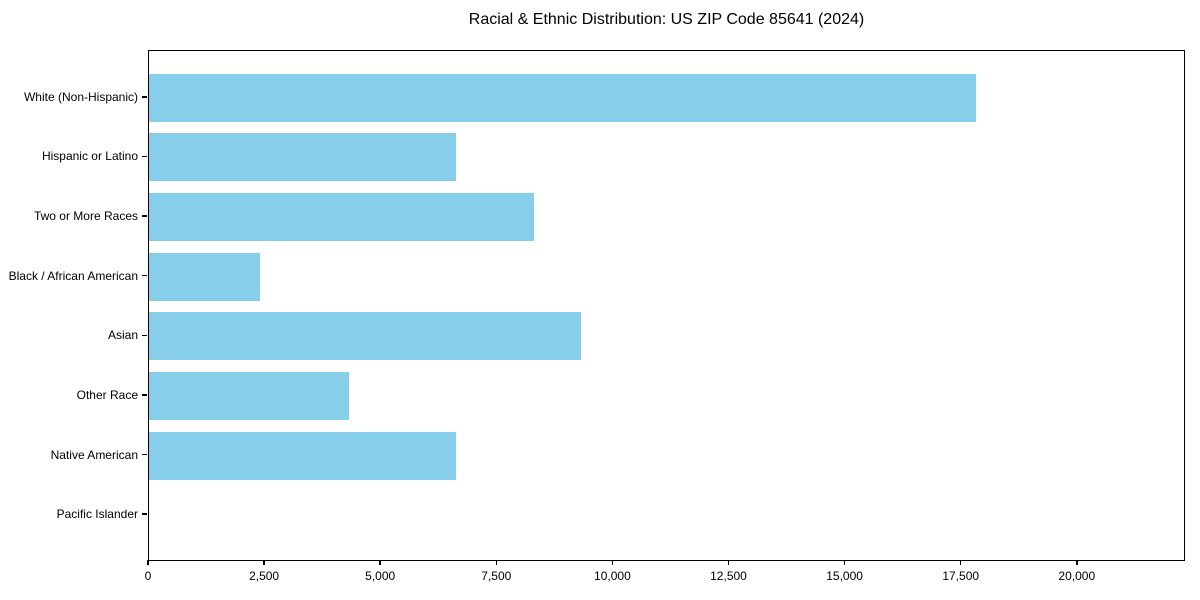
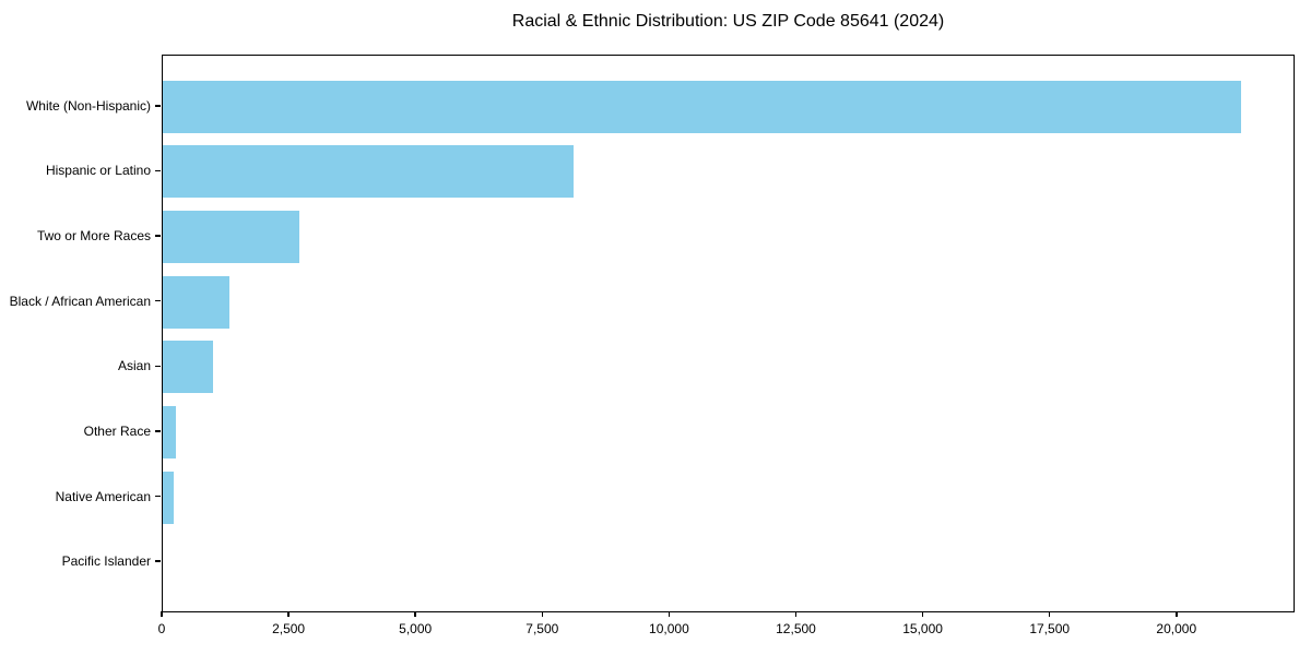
White (Non-Hispanic): 17800 -> 21200
Hispanic or Latino: 6600 -> 8100
Two or More Races: 8300 -> 2700
Black / African American: 2400 -> 1300
Asian: 9300 -> 1000
Other Race: 4300 -> 200
Native American: 6600 -> 200
